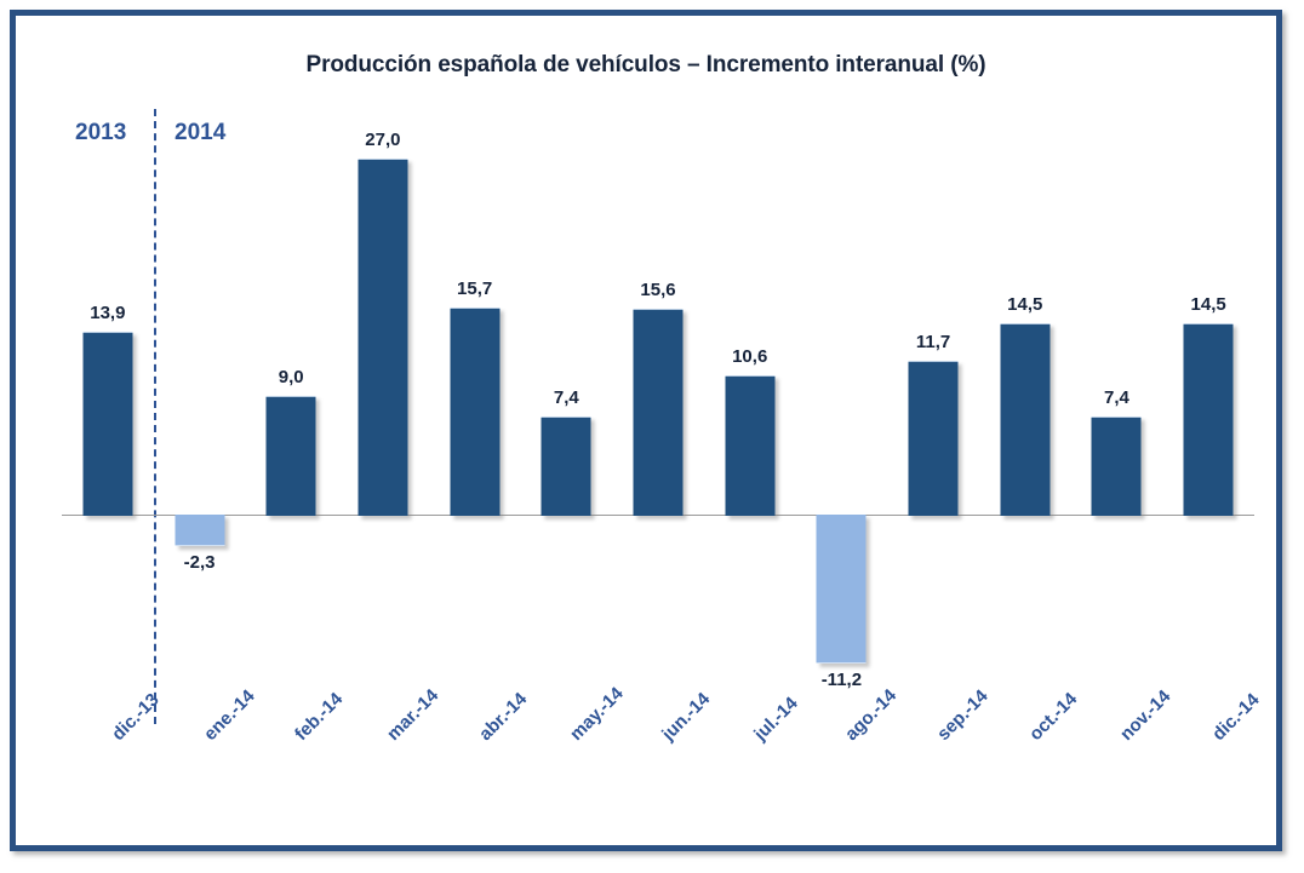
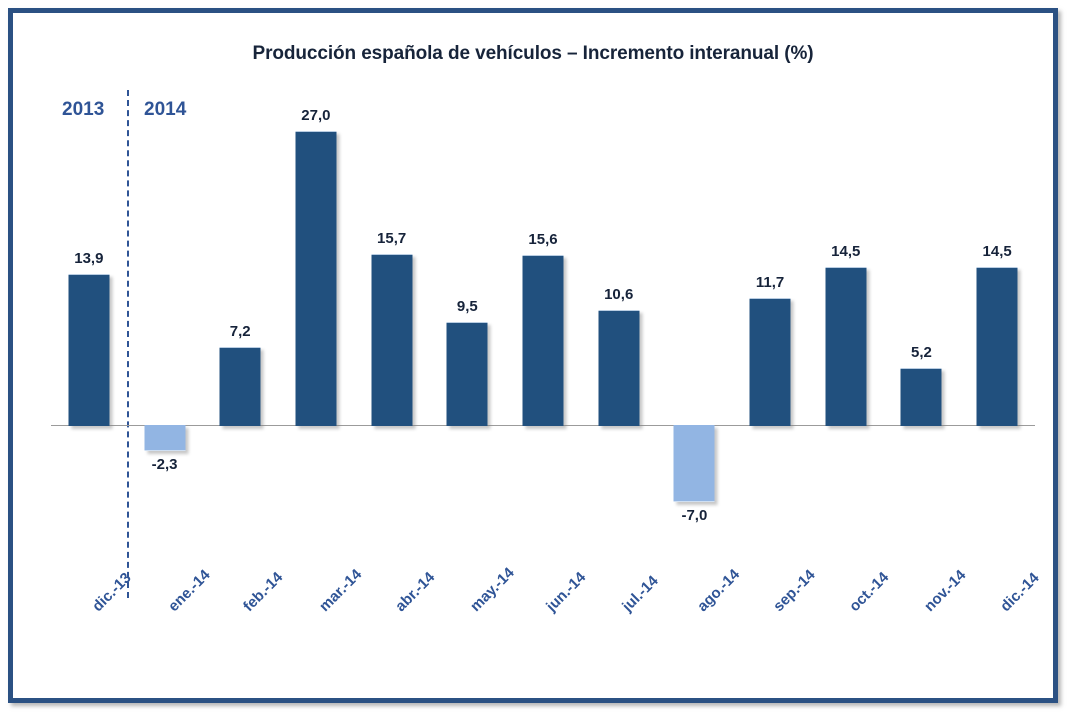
feb.-14: 9,0 -> 7,2
may.-14: 7,4 -> 9,5
ago.-14: -11,2 -> -7,0
nov.-14: 7,4 -> 5,2
